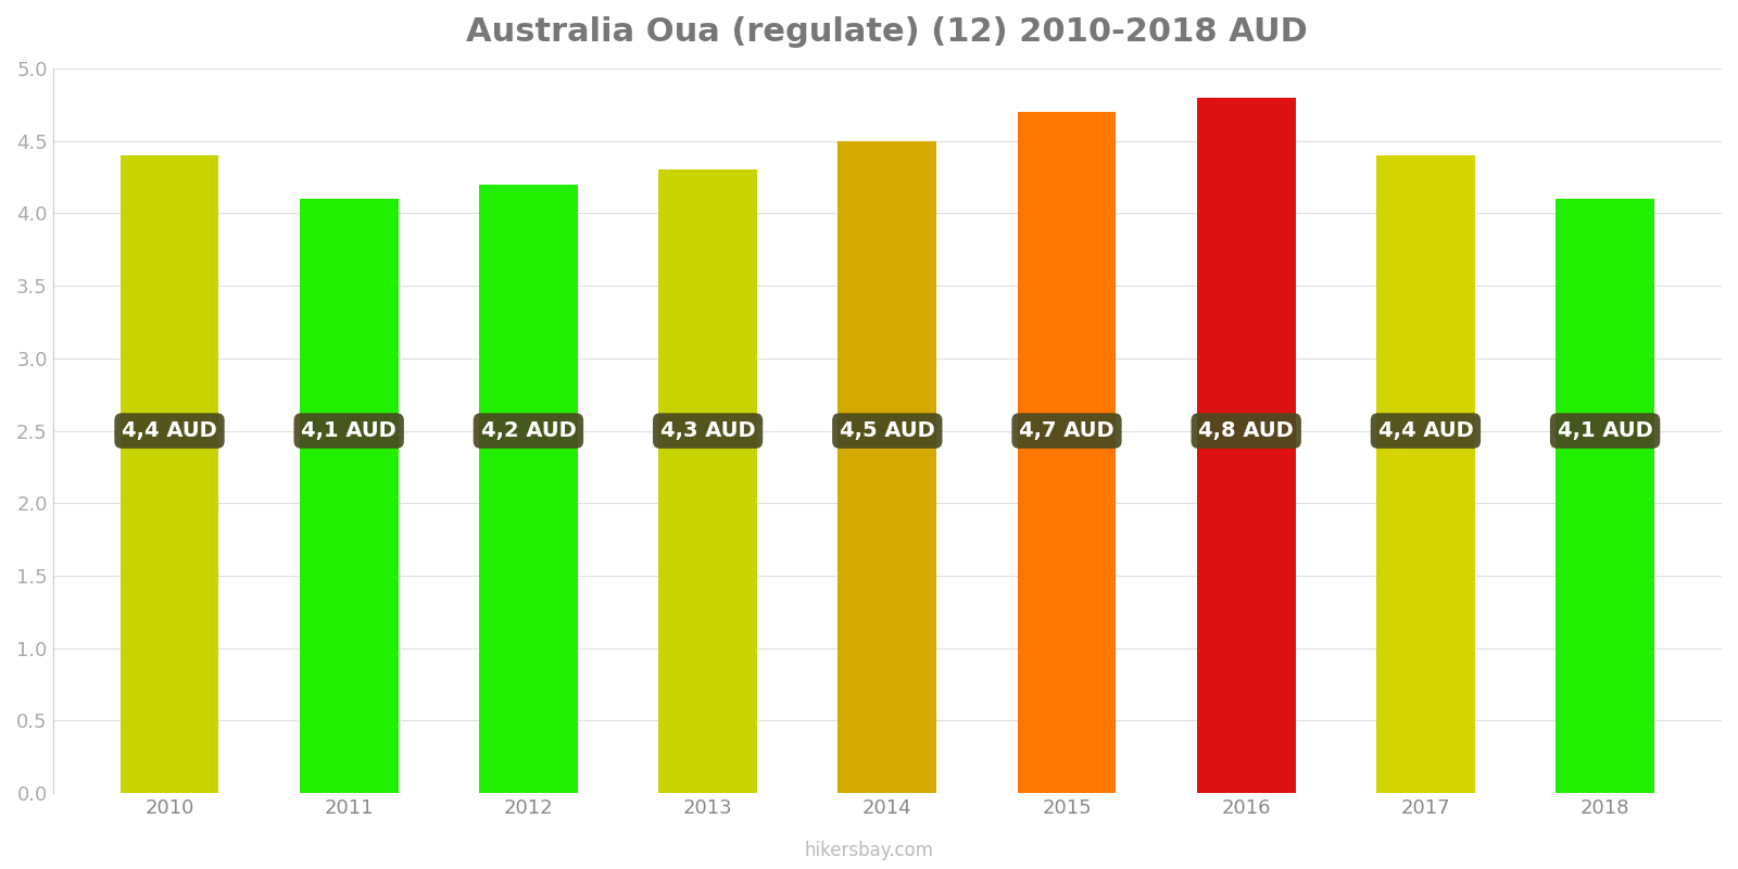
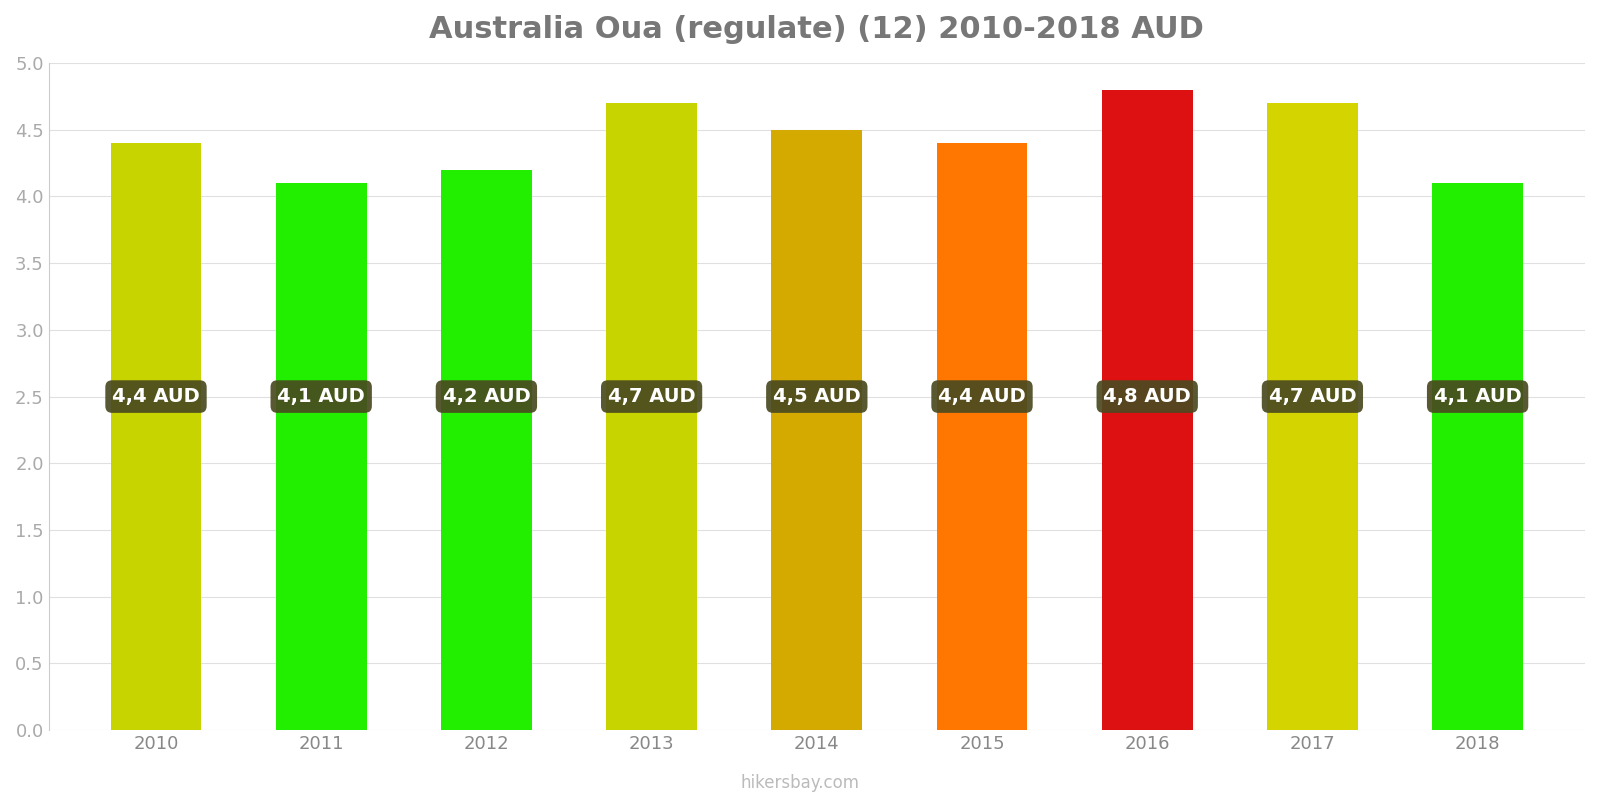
2013: 4,3 -> 4,7
2015: 4,7 -> 4,4
2017: 4,4 -> 4,7
